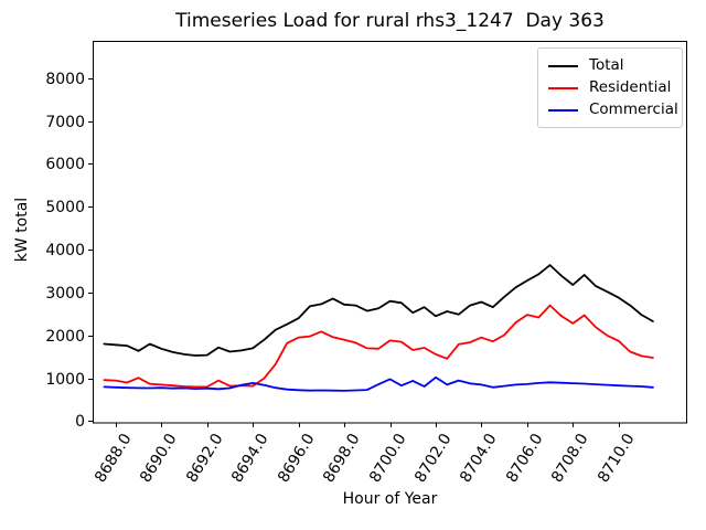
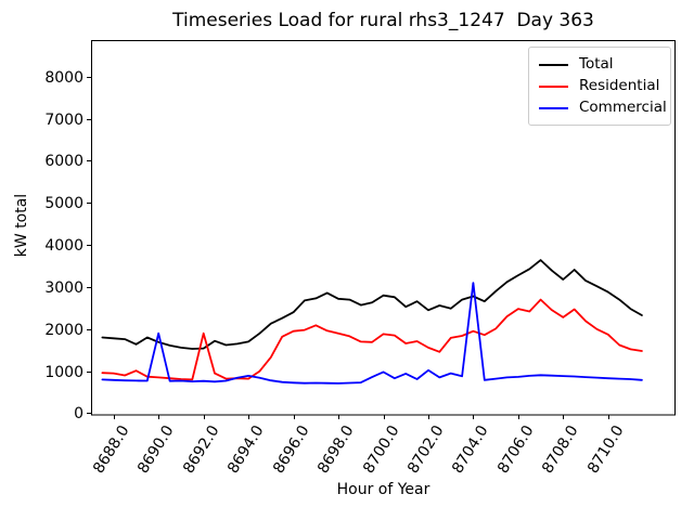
Commercial/8690.0: 800 -> 1900
Residential/8692.0: 800 -> 1900
Commercial/8704.0: 800 -> 3100
